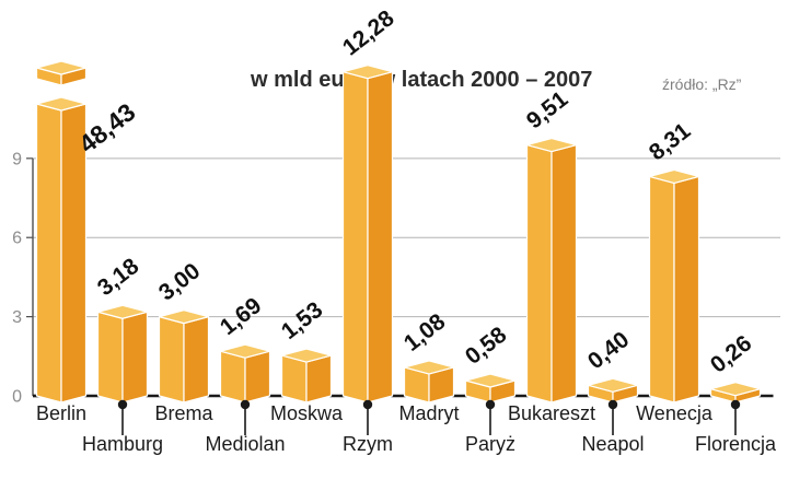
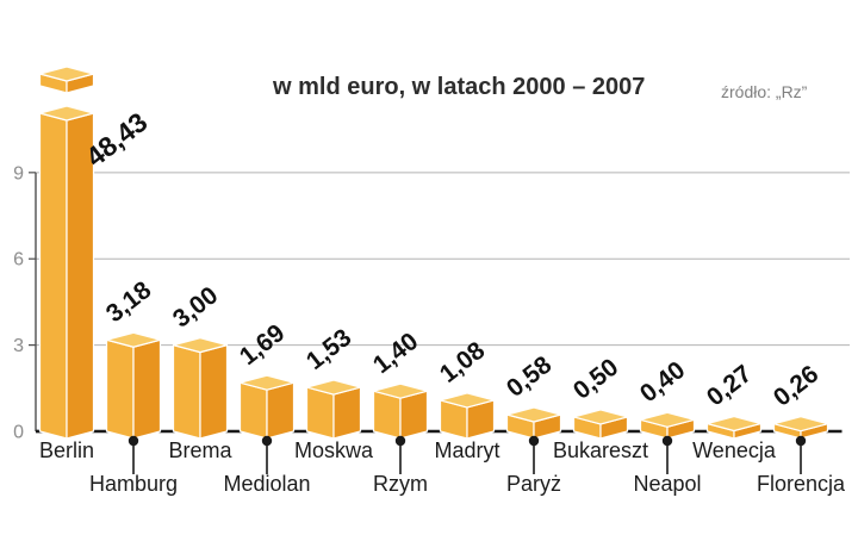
Rzym: 12,28 -> 1,40
Bukareszt: 9,51 -> 0,50
Wenecja: 8,31 -> 0,27
